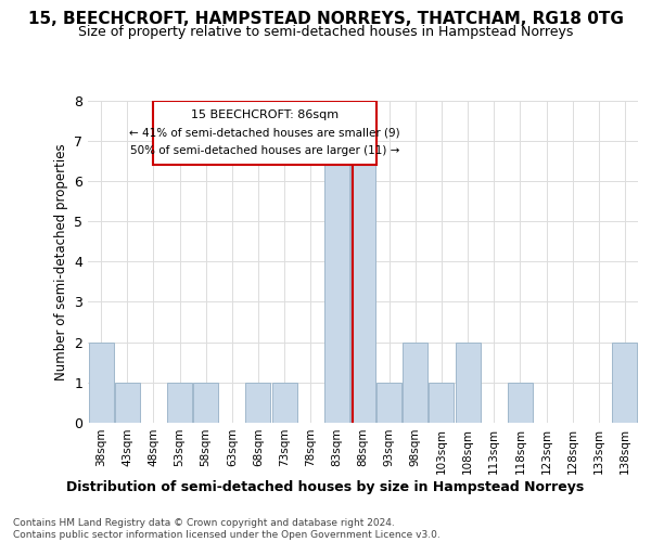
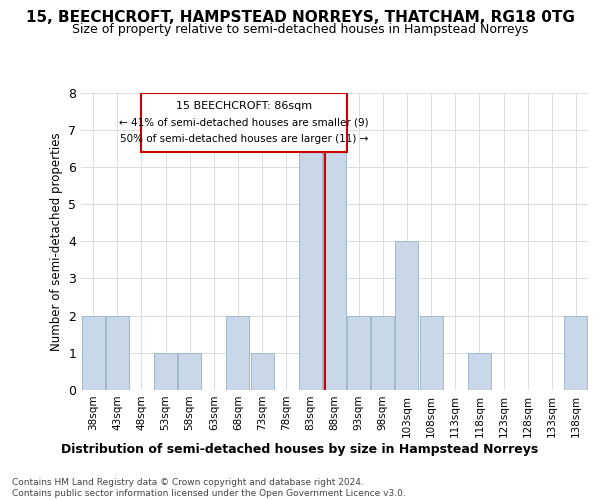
43sqm: 1 -> 2
68sqm: 1 -> 2
93sqm: 1 -> 2
103sqm: 1 -> 4
